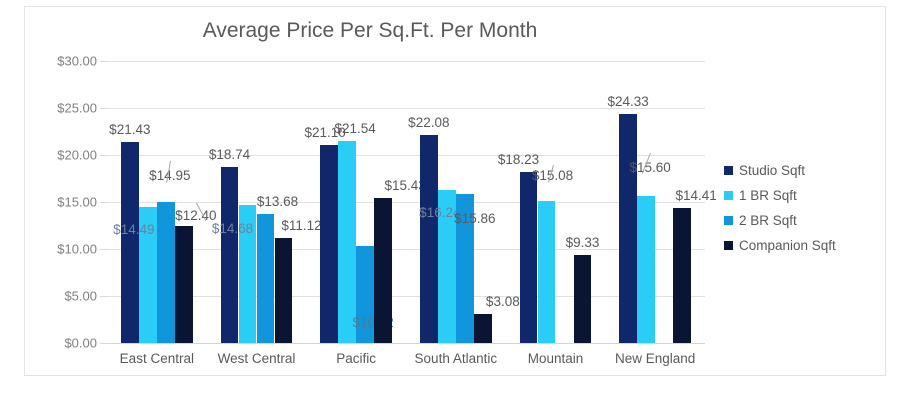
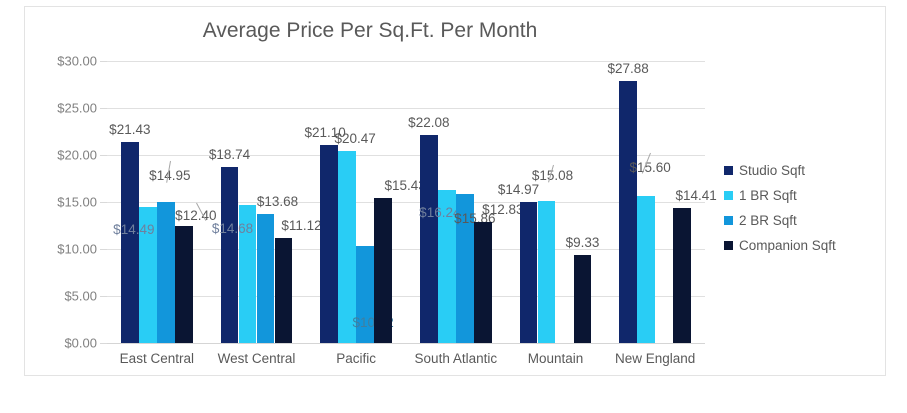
1 BR Sqft/Pacific: $21.54 -> $20.47
Companion Sqft/South Atlantic: $3.08 -> $12.83
Studio Sqft/Mountain: $18.23 -> $14.97
Studio Sqft/New England: $24.33 -> $27.88
